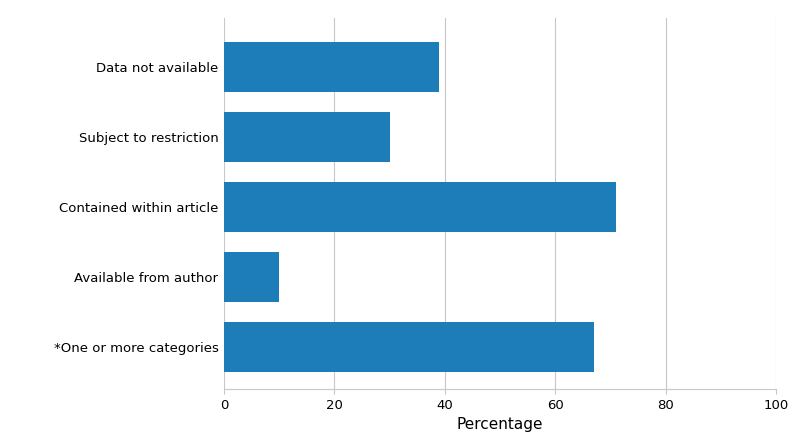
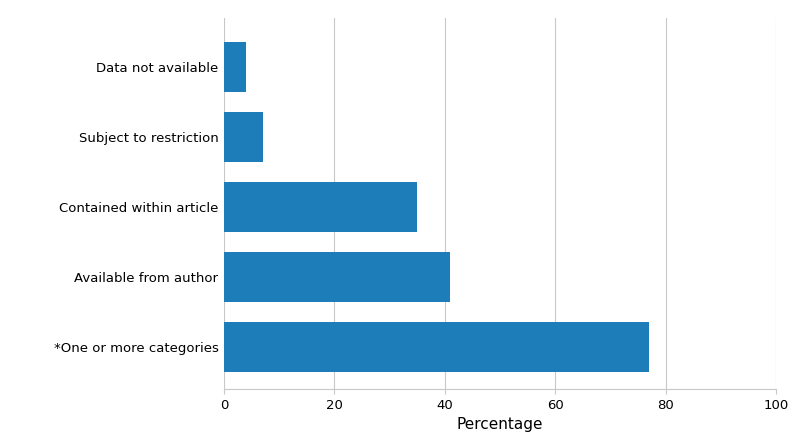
Data not available: 39 -> 4
Subject to restriction: 30 -> 7
Contained within article: 71 -> 35
Available from author: 10 -> 41
*One or more categories: 67 -> 77
